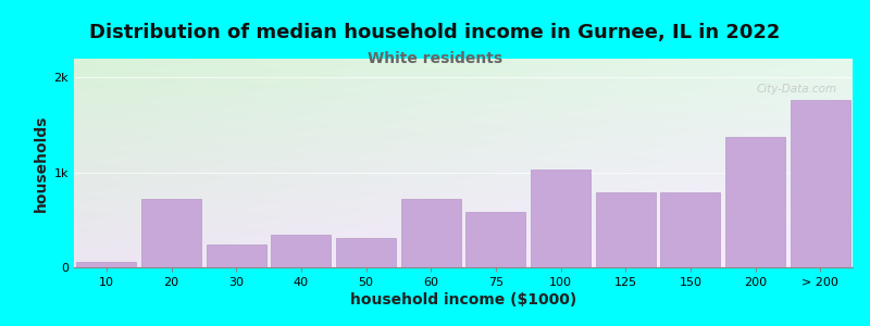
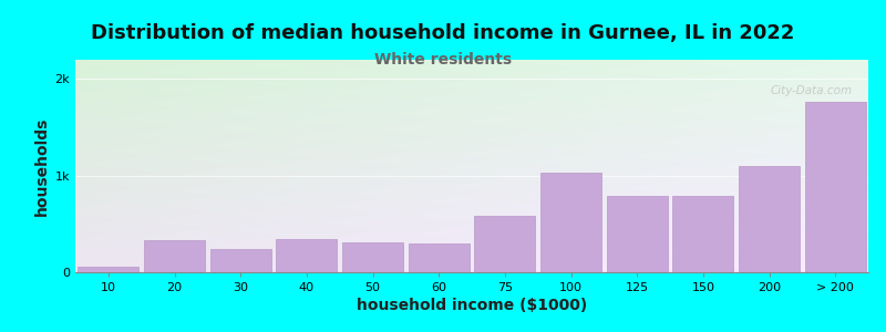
20: 0.72k -> 0.33k
60: 0.72k -> 0.30k
200: 1.38k -> 1.10k
